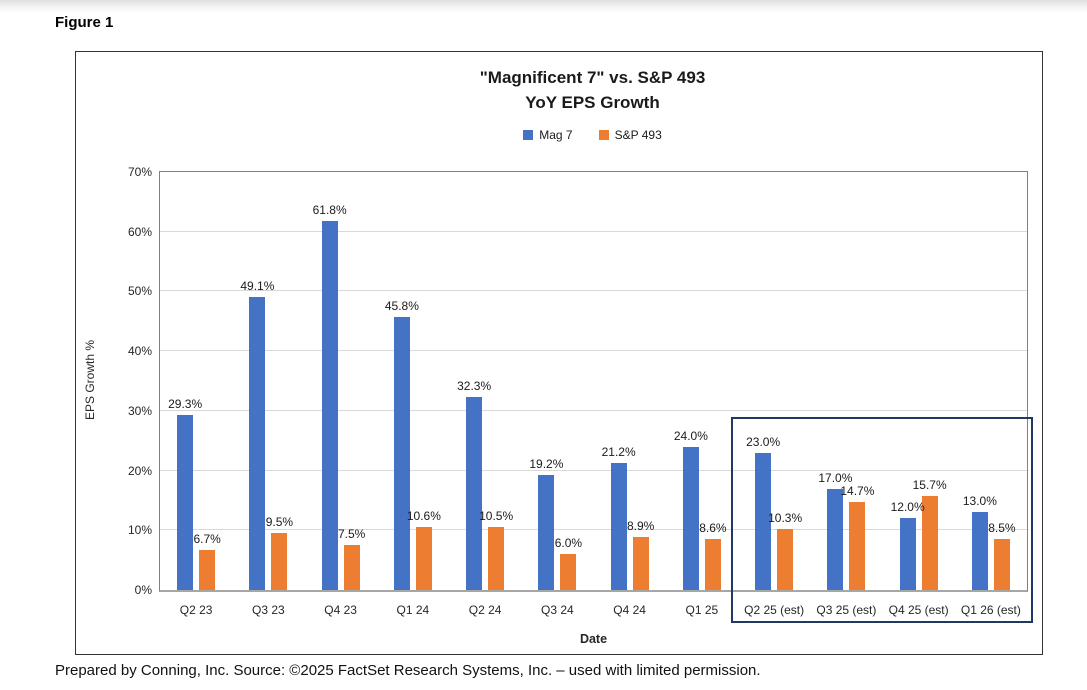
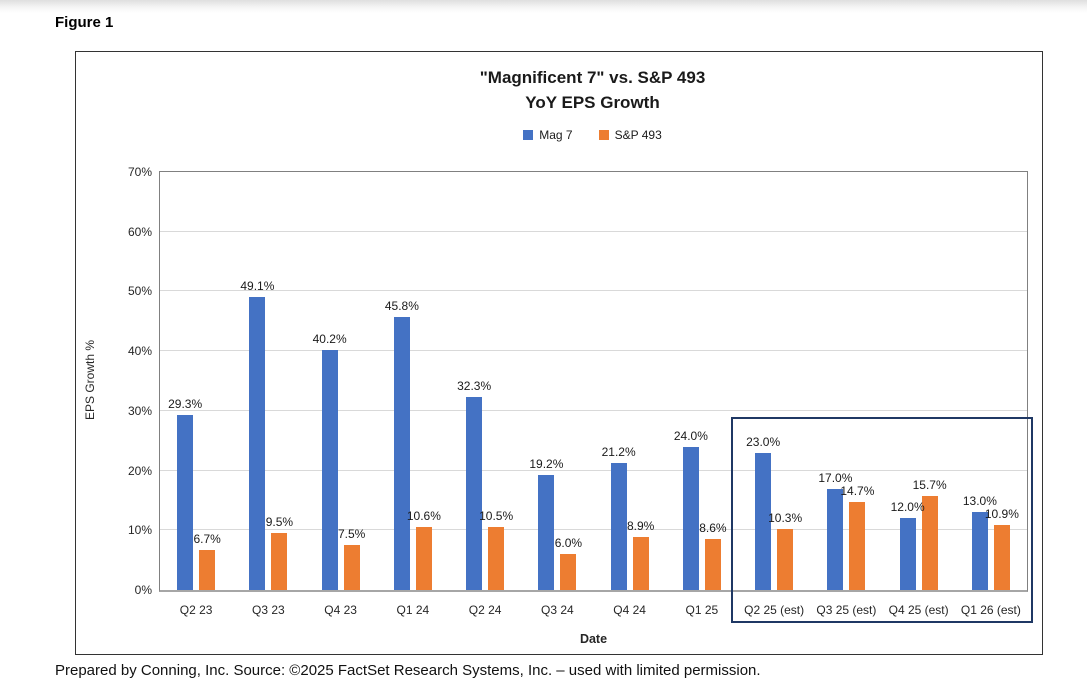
Mag 7/Q4 23: 61.8% -> 40.2%
S&P 493/Q1 26 (est): 8.5% -> 10.9%
